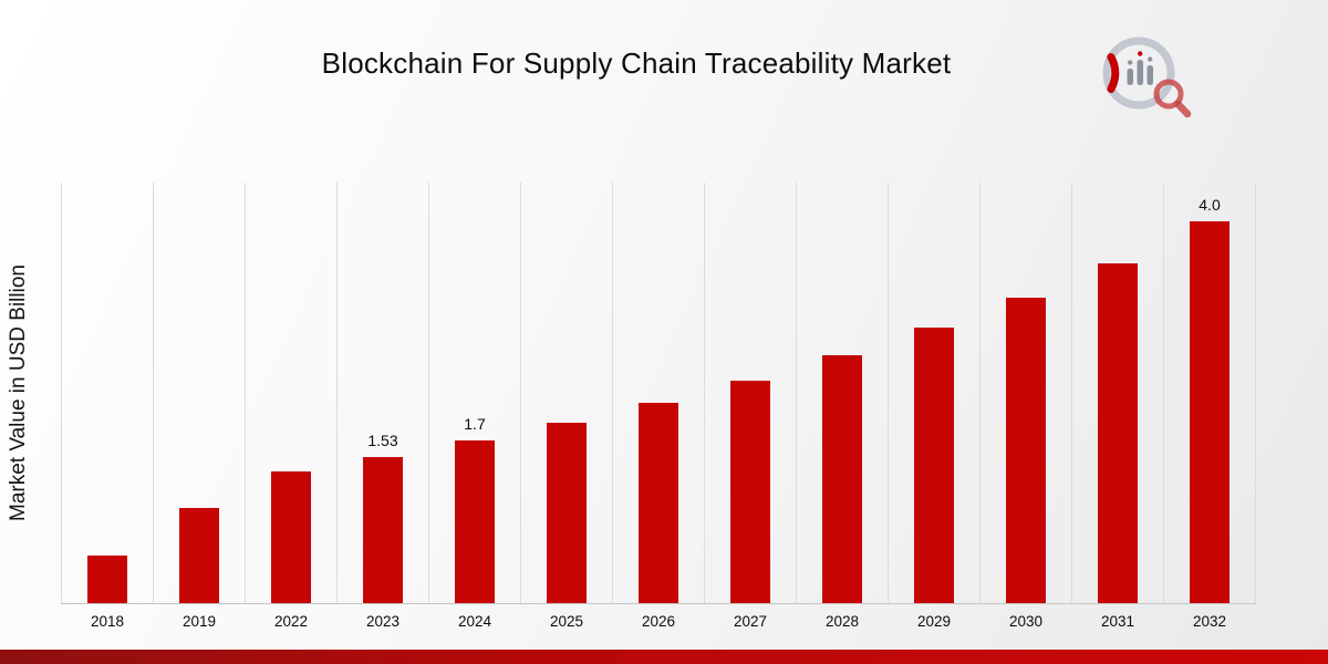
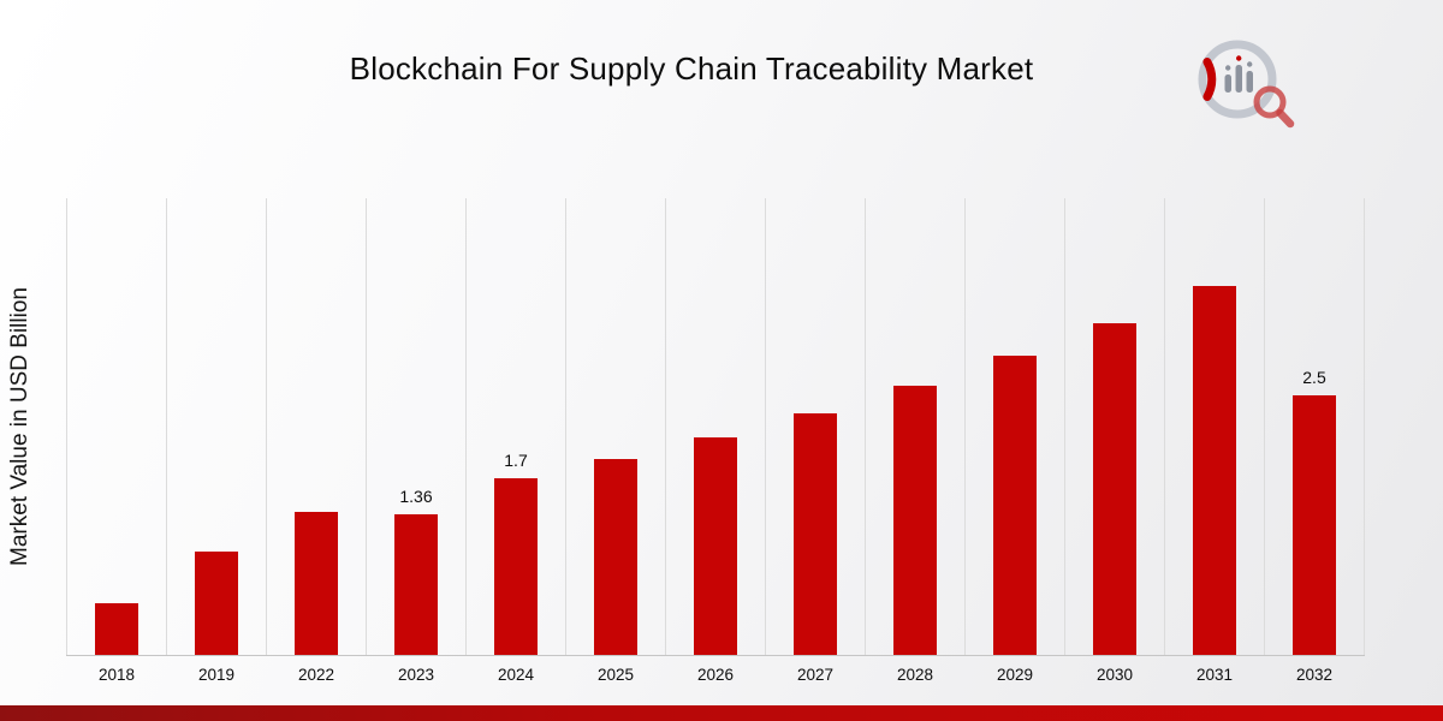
2023: 1.53 -> 1.36
2032: 4.0 -> 2.5
